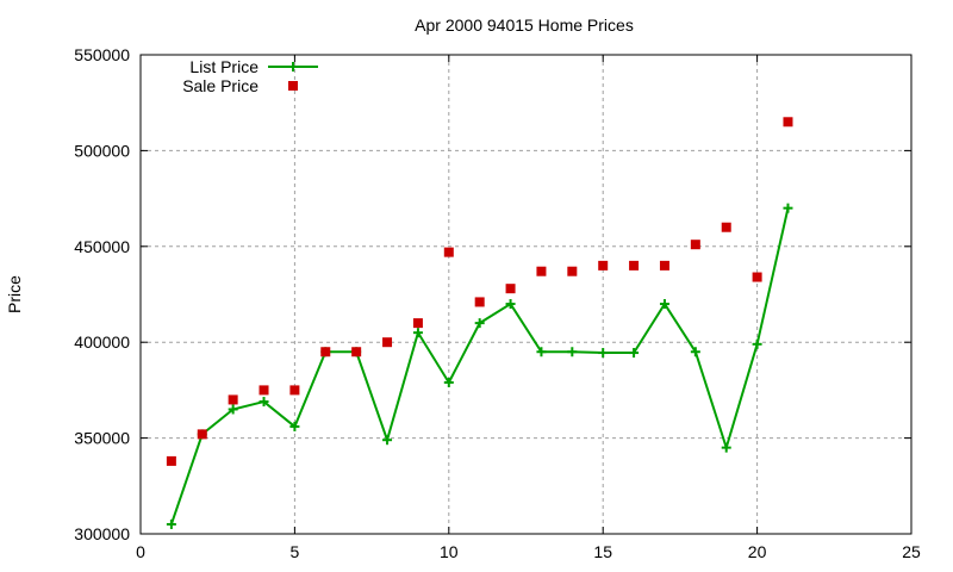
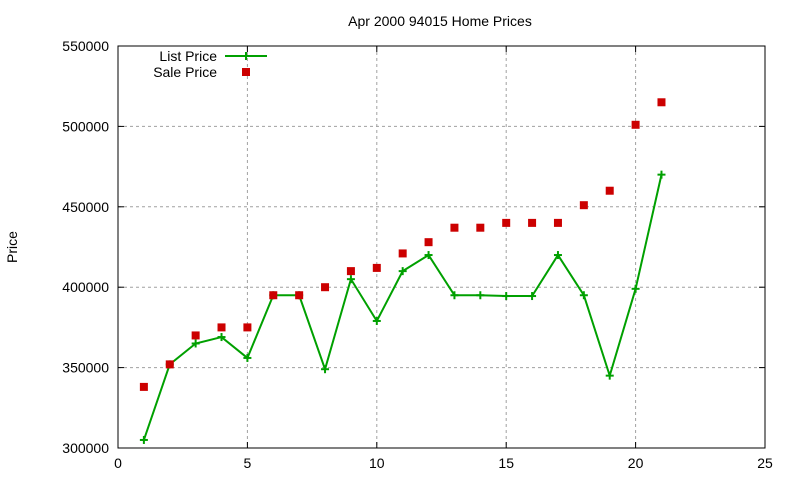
Sale Price/10: 447000 -> 412000
Sale Price/20: 434000 -> 501000
